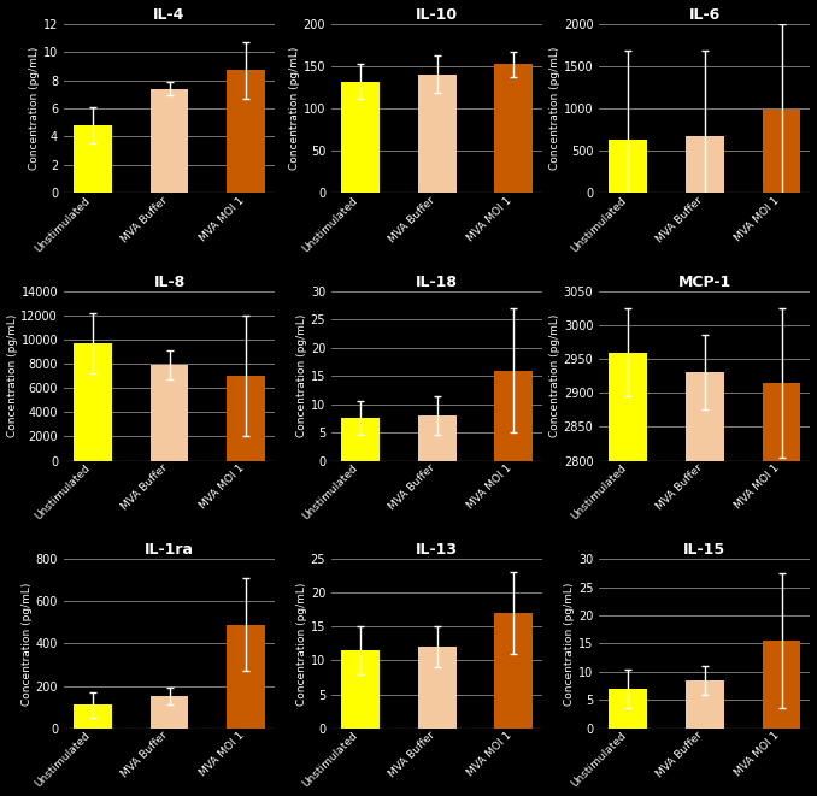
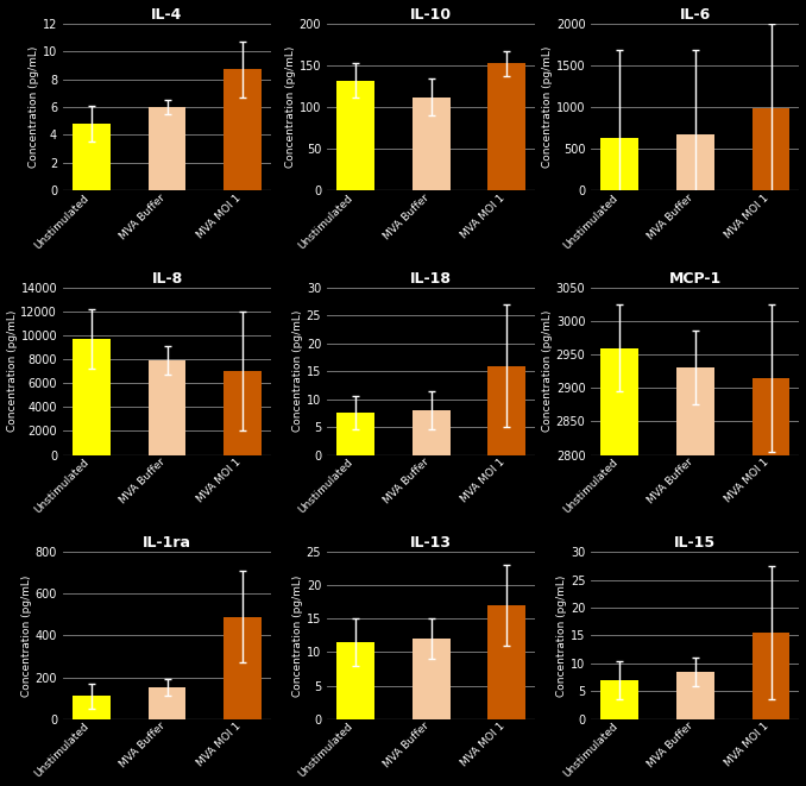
IL-4/MVA Buffer: 7.4 -> 6.0
IL-10/MVA Buffer: 140 -> 112
